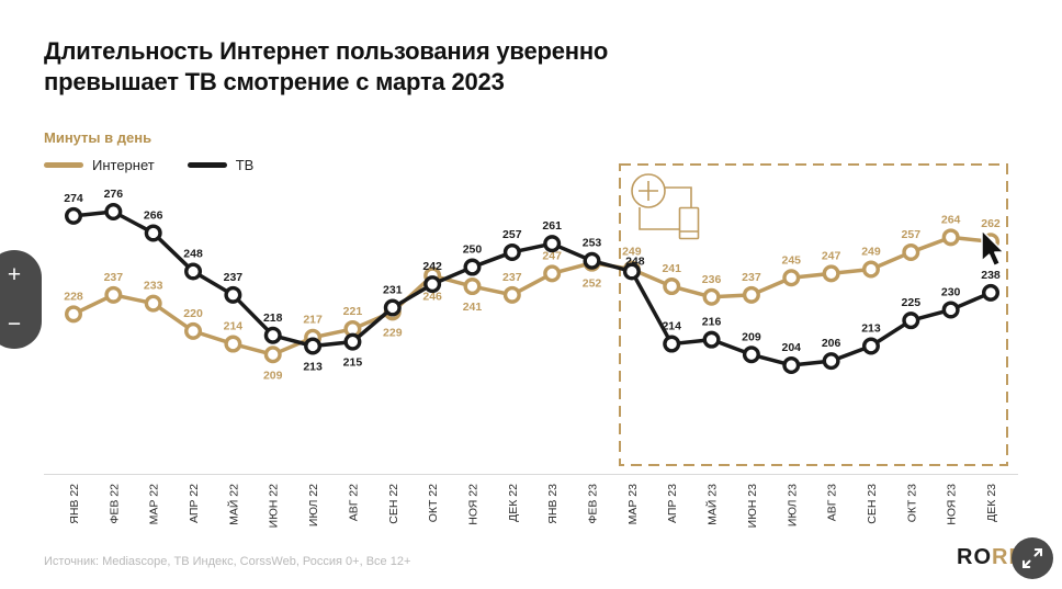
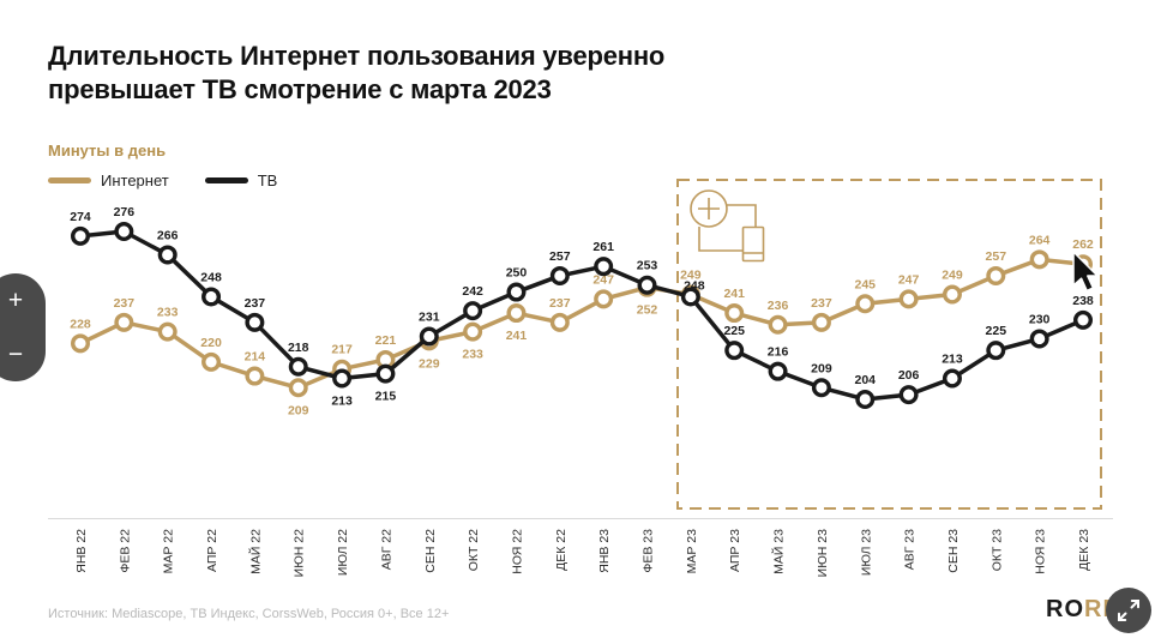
Интернет/ОКТ 22: 246 -> 233
ТВ/АПР 23: 214 -> 225
